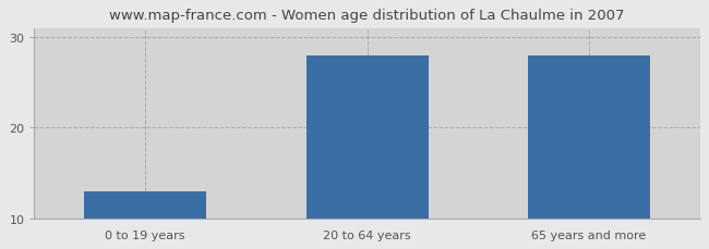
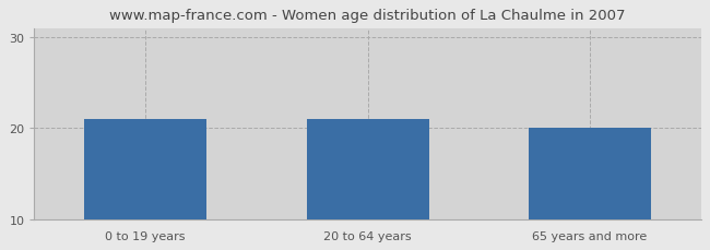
0 to 19 years: 13 -> 21
20 to 64 years: 28 -> 21
65 years and more: 28 -> 20
